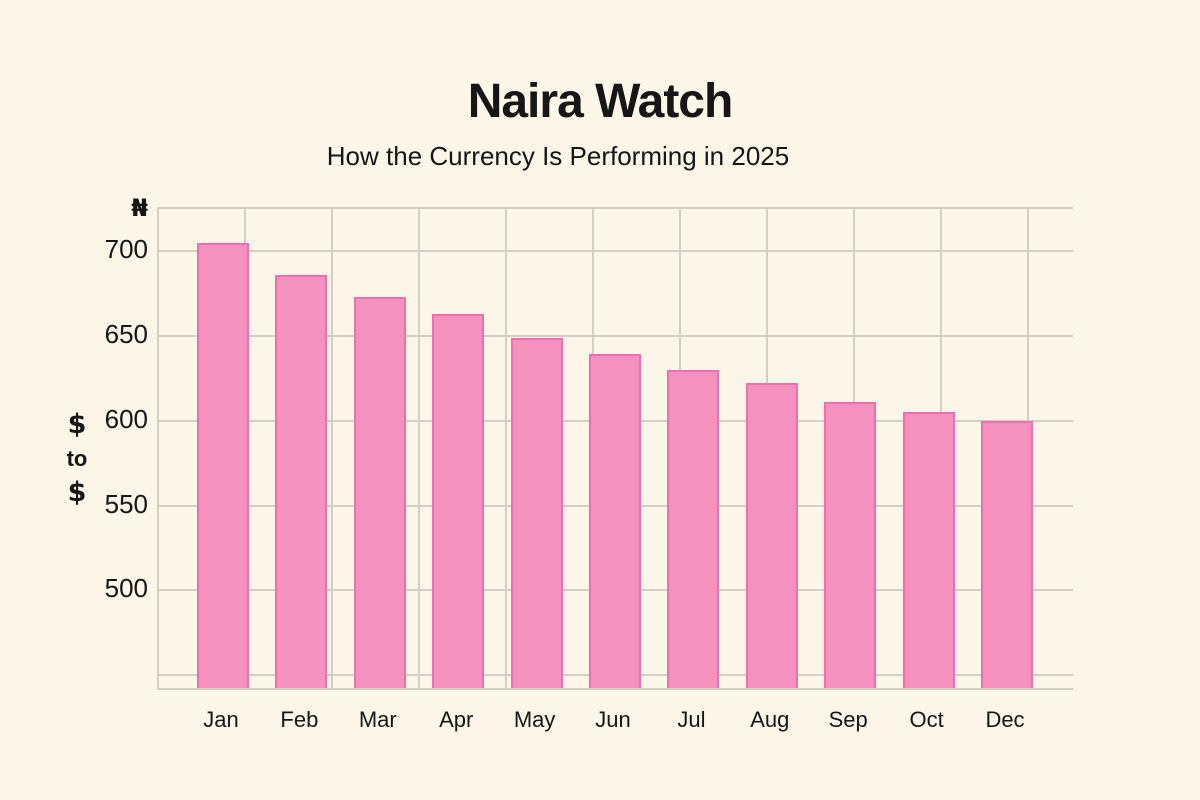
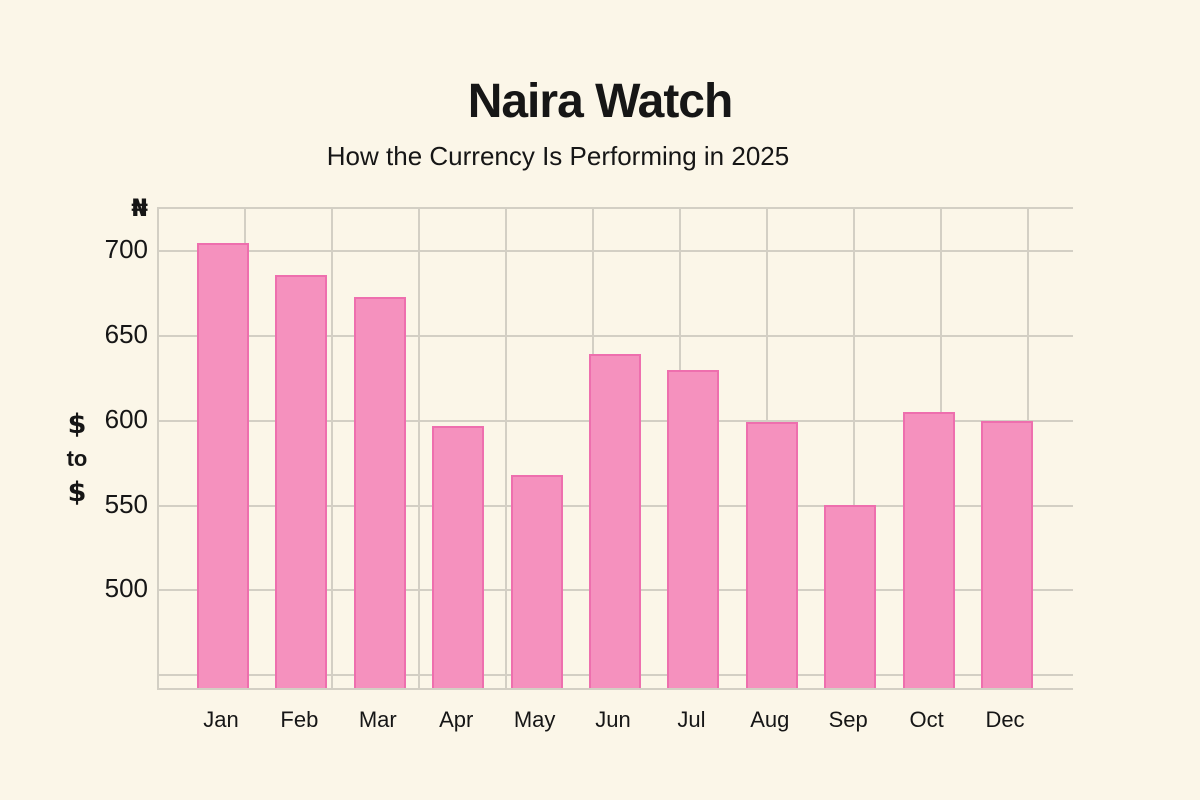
Apr: 662 -> 596
May: 648 -> 567
Aug: 621 -> 598
Sep: 610 -> 549
